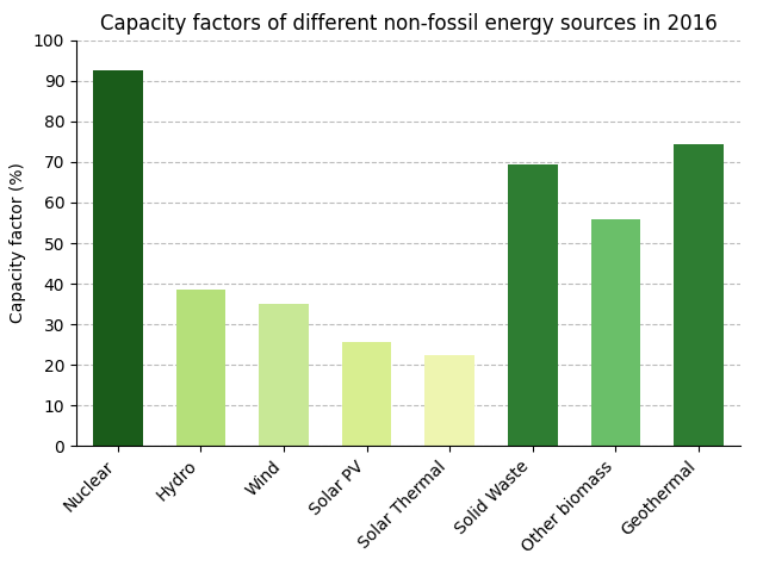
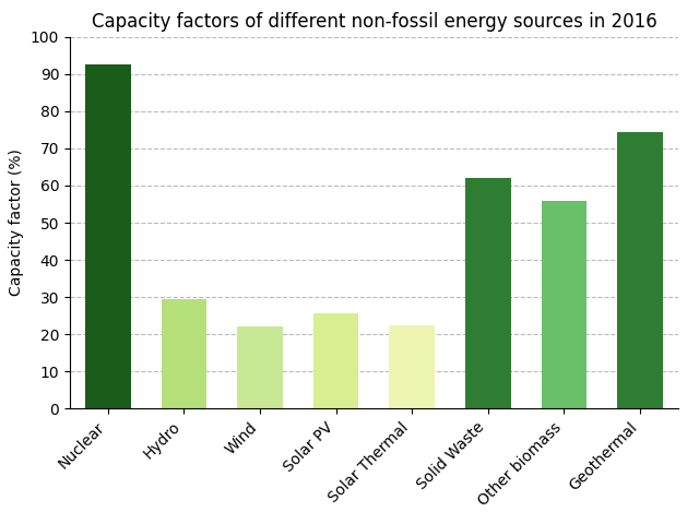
Hydro: 38.5 -> 29.5
Wind: 35.0 -> 22.0
Solid Waste: 69.5 -> 62.0
